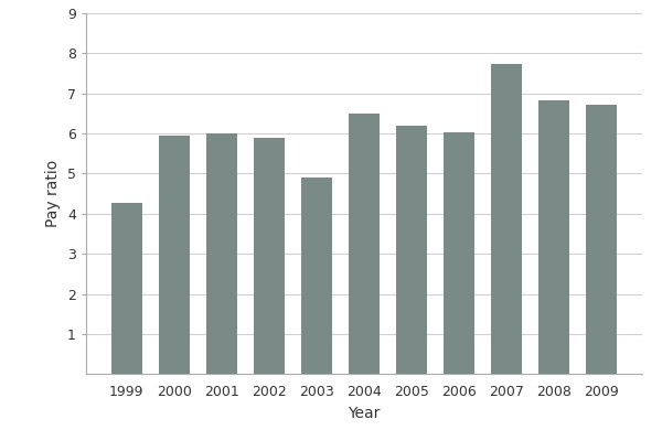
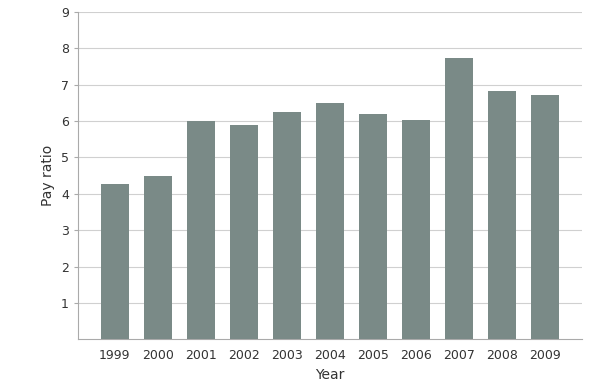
2000: 5.95 -> 4.48
2003: 4.90 -> 6.25
